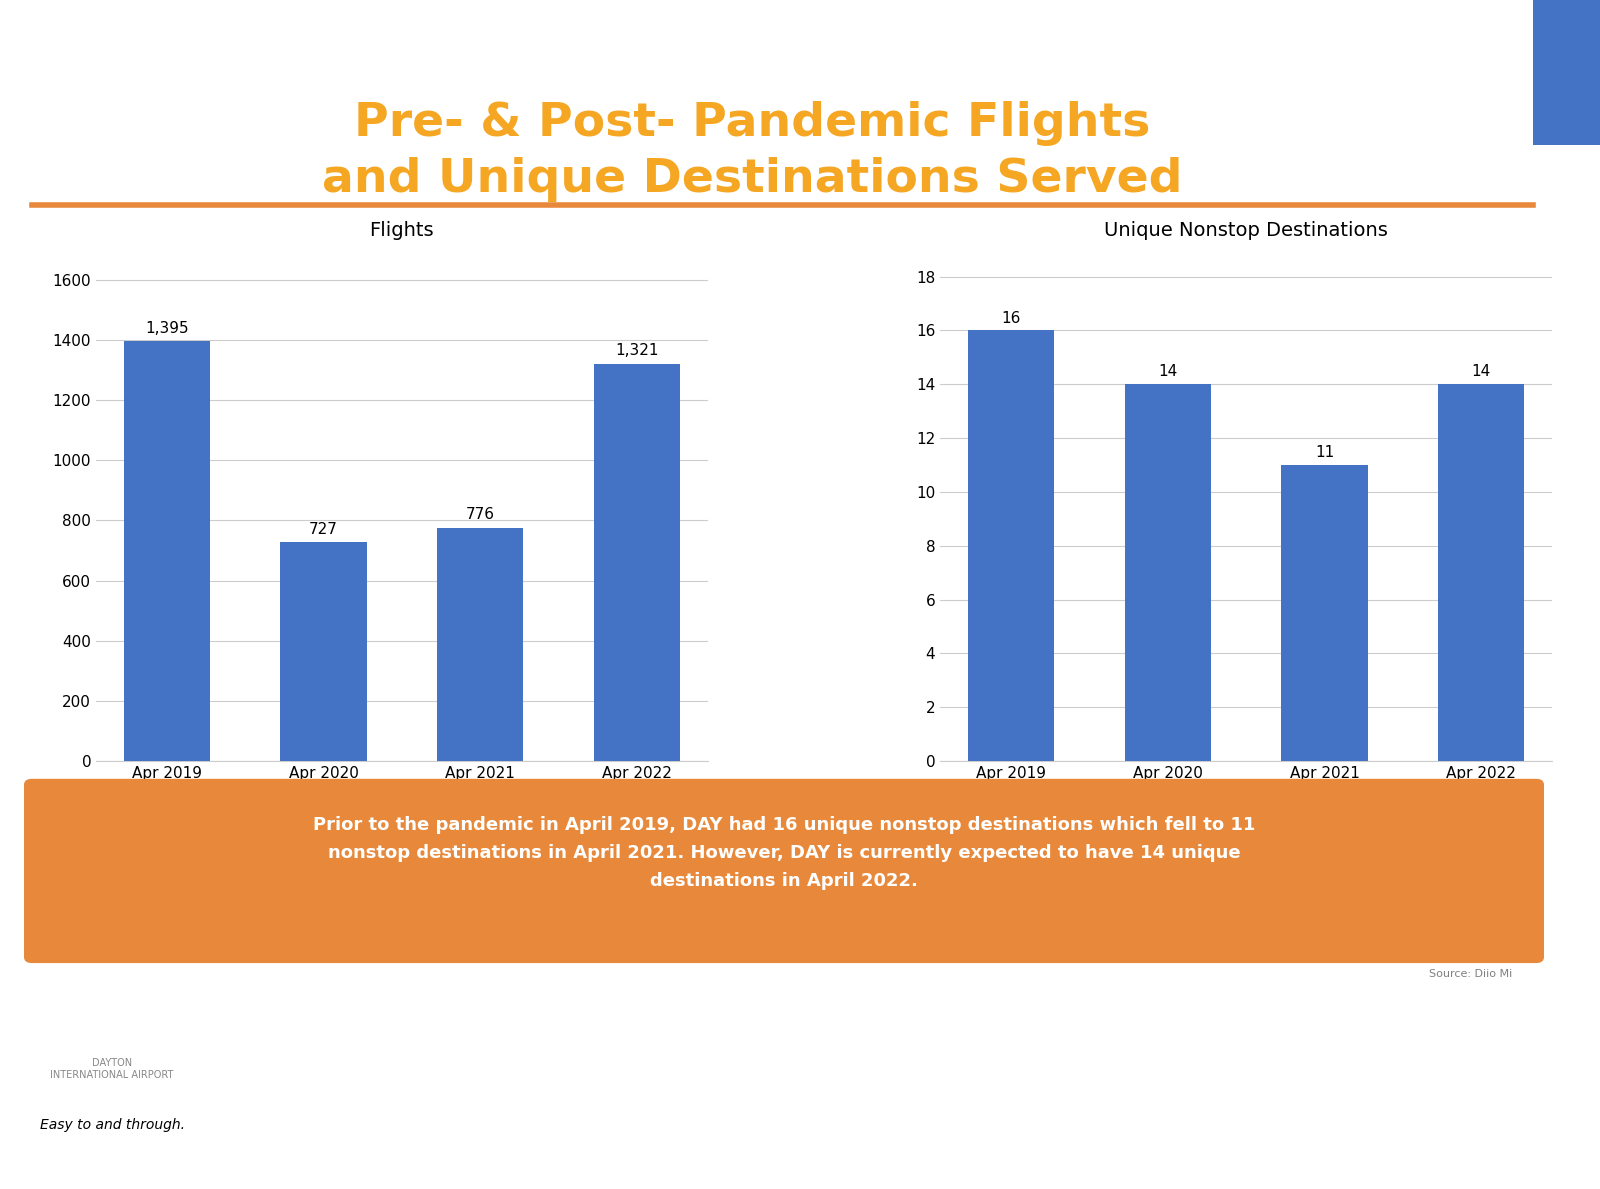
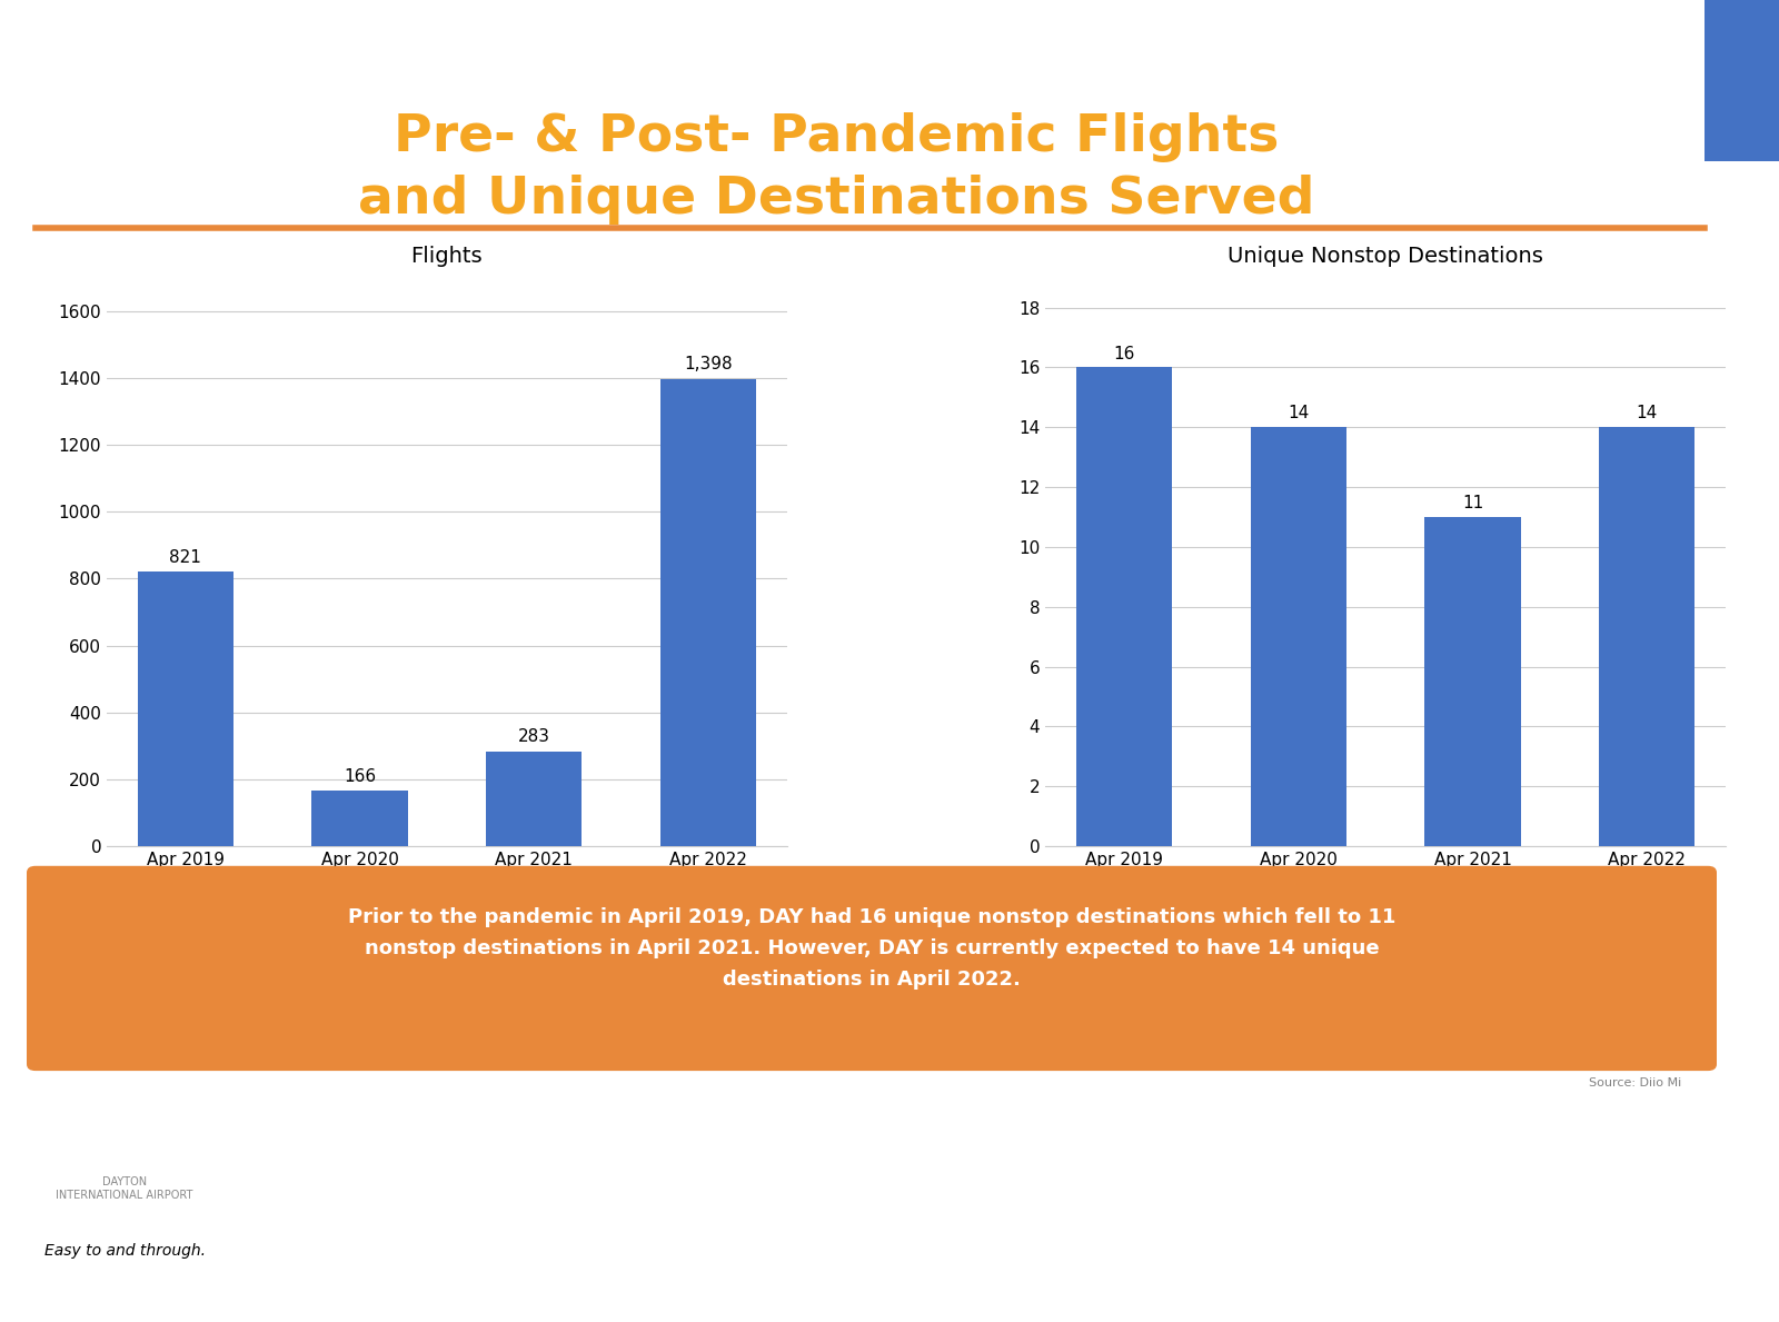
Flights/Apr 2019: 1,395 -> 821
Flights/Apr 2020: 727 -> 166
Flights/Apr 2021: 776 -> 283
Flights/Apr 2022: 1,321 -> 1,398
